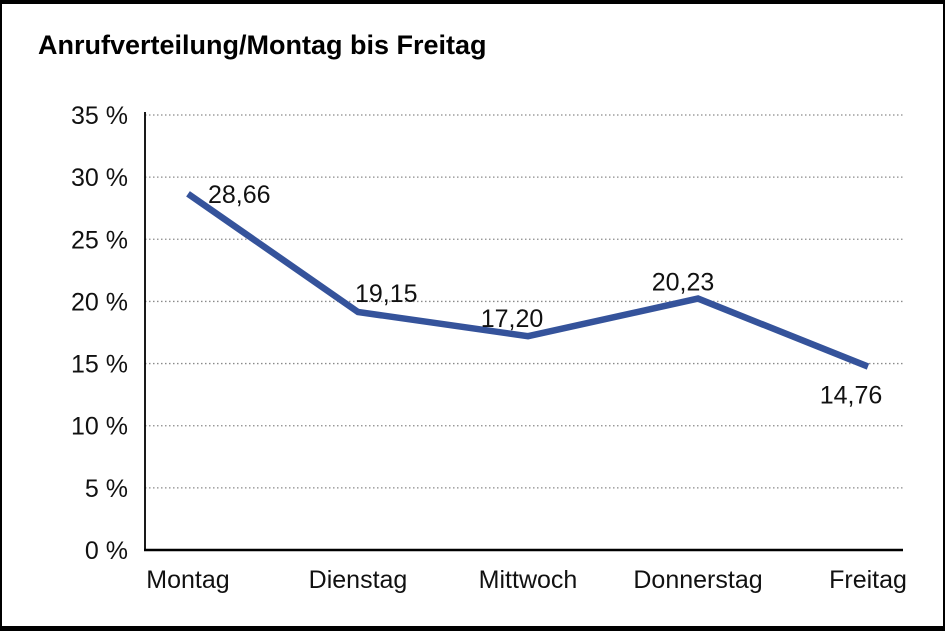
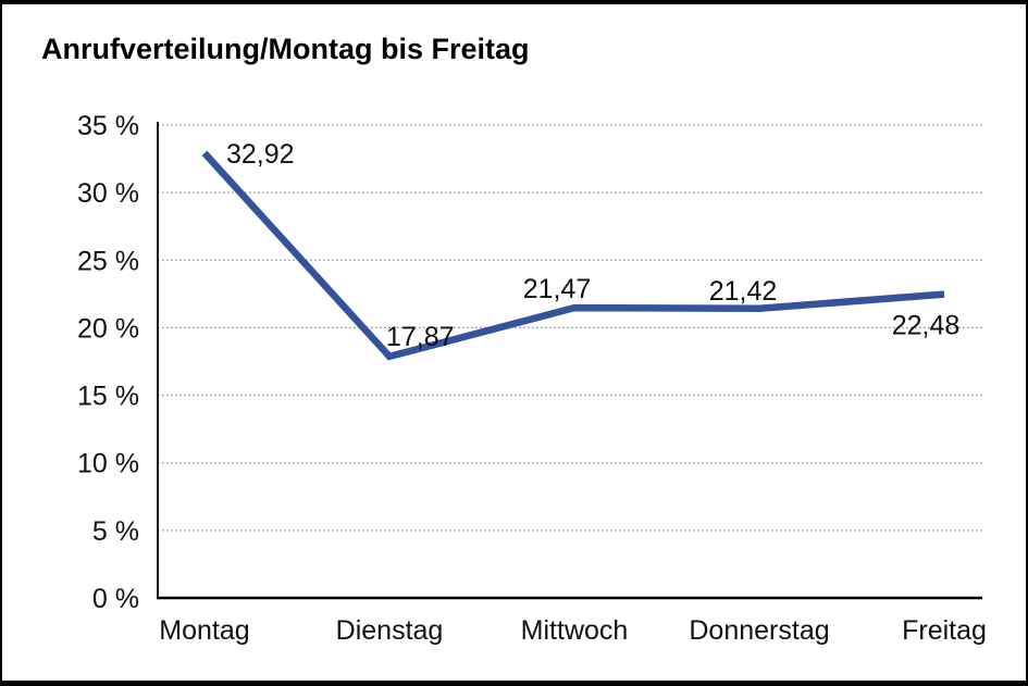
Montag: 28,66 -> 32,92
Dienstag: 19,15 -> 17,87
Mittwoch: 17,20 -> 21,47
Donnerstag: 20,23 -> 21,42
Freitag: 14,76 -> 22,48
